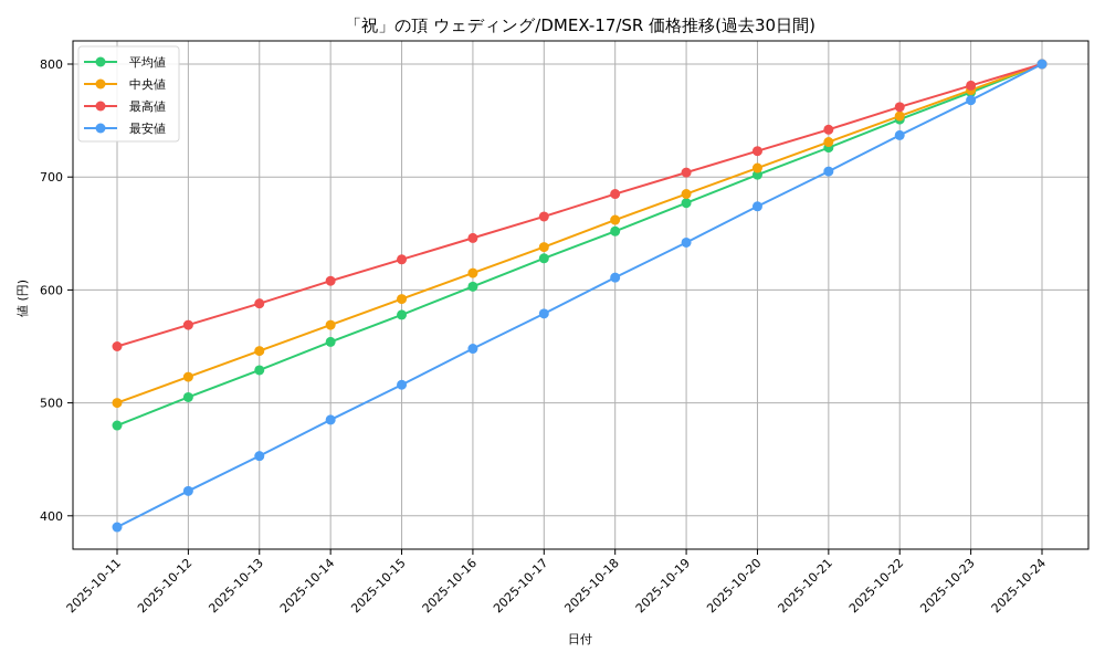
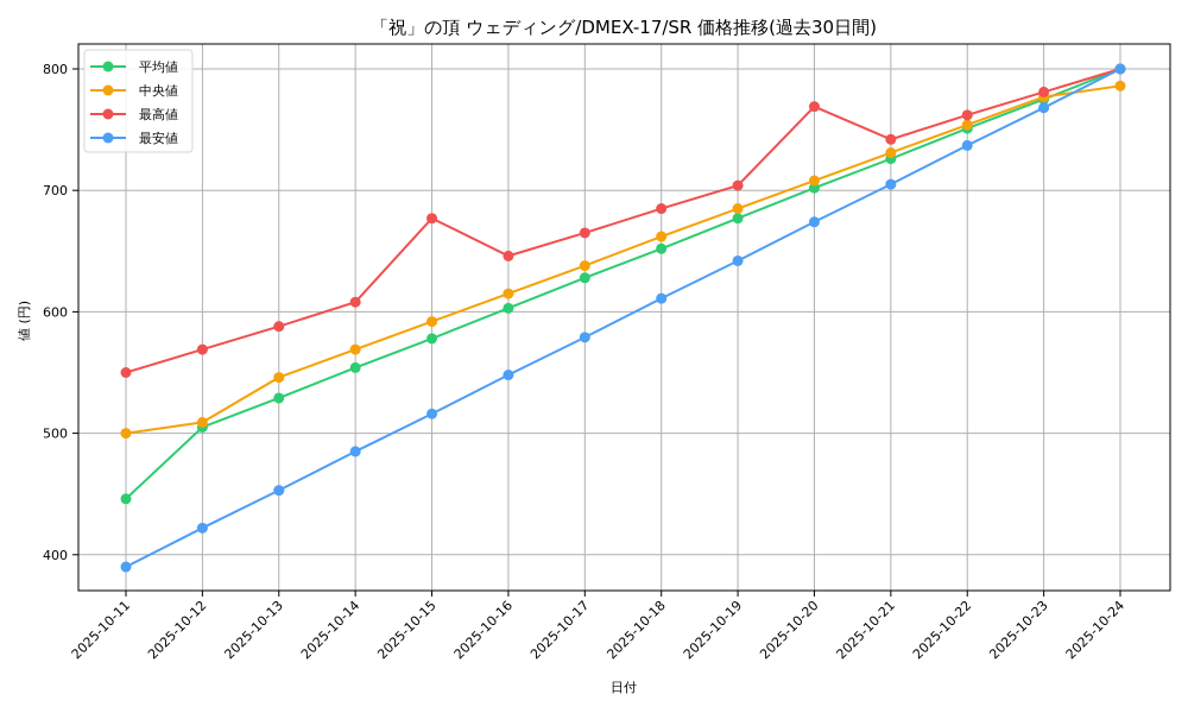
平均値/2025-10-11: 480 -> 446
中央値/2025-10-12: 523 -> 509
最高値/2025-10-15: 627 -> 677
最高値/2025-10-20: 723 -> 769
中央値/2025-10-24: 800 -> 786
